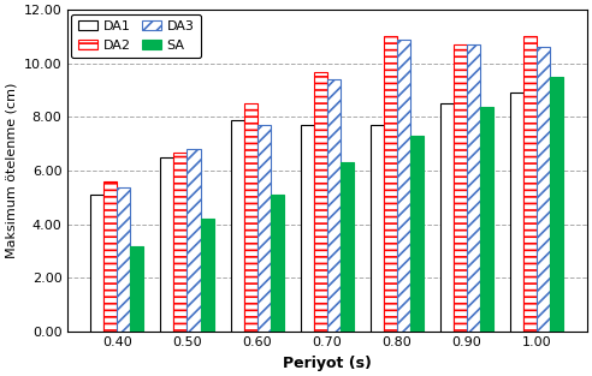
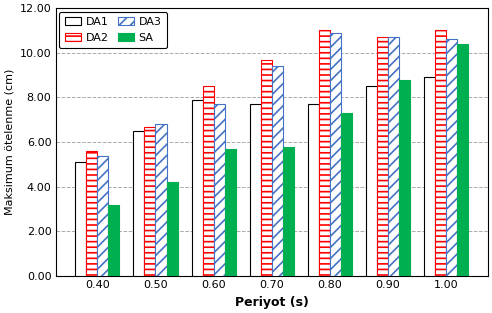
SA/0.60: 5.1 -> 5.7
SA/0.70: 6.3 -> 5.8
SA/0.90: 8.4 -> 8.8
SA/1.00: 9.5 -> 10.4
